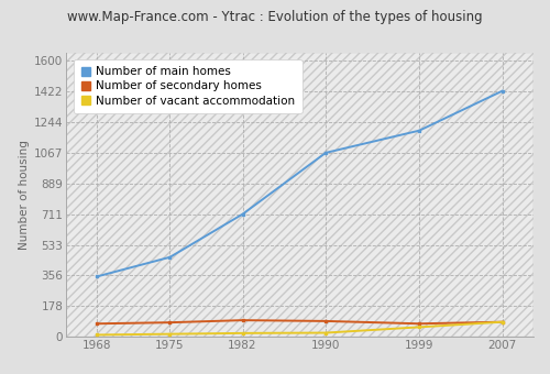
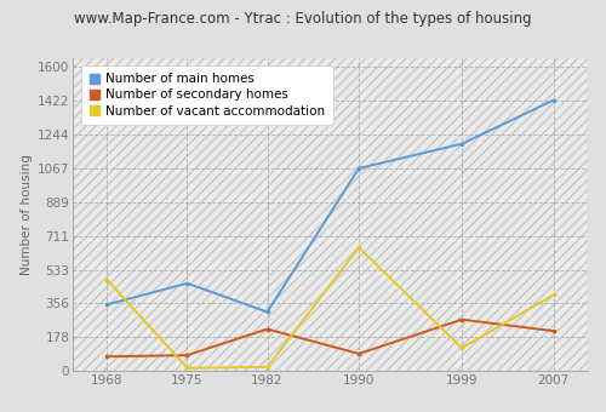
Number of vacant accommodation/1968: 10 -> 480
Number of main homes/1982: 710 -> 310
Number of secondary homes/1982: 100 -> 220
Number of vacant accommodation/1990: 20 -> 650
Number of secondary homes/1999: 80 -> 270
Number of vacant accommodation/1999: 60 -> 120
Number of secondary homes/2007: 80 -> 210
Number of vacant accommodation/2007: 80 -> 400
